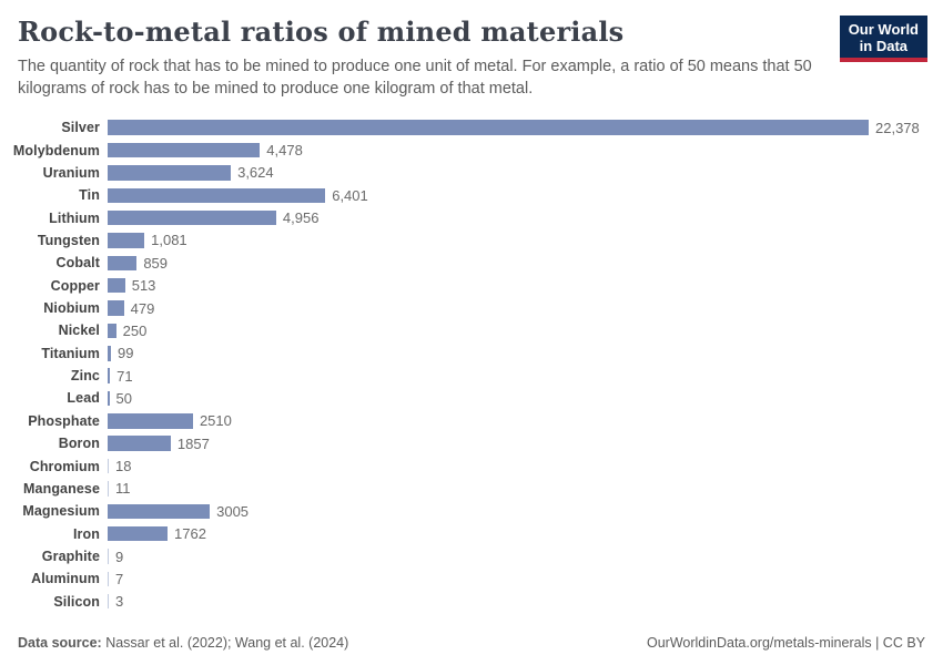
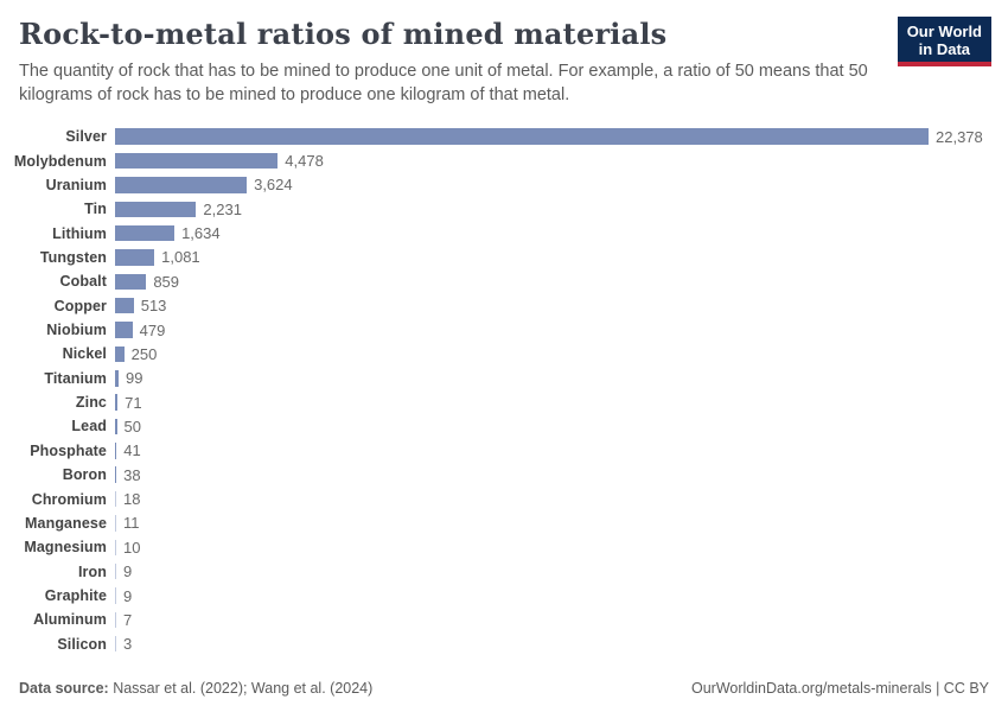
Tin: 6,401 -> 2,231
Lithium: 4,956 -> 1,634
Phosphate: 2510 -> 41
Boron: 1857 -> 38
Magnesium: 3005 -> 10
Iron: 1762 -> 9
